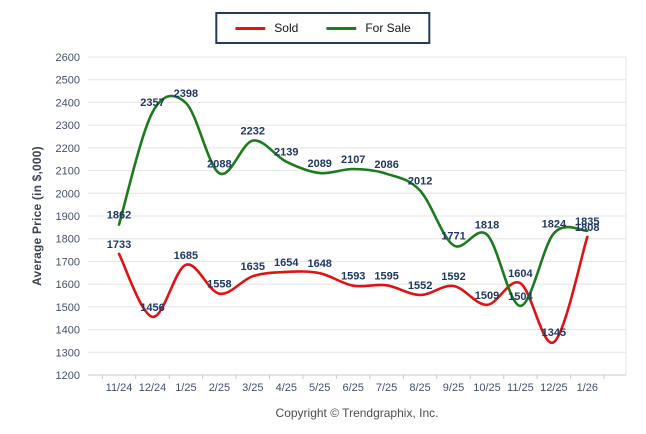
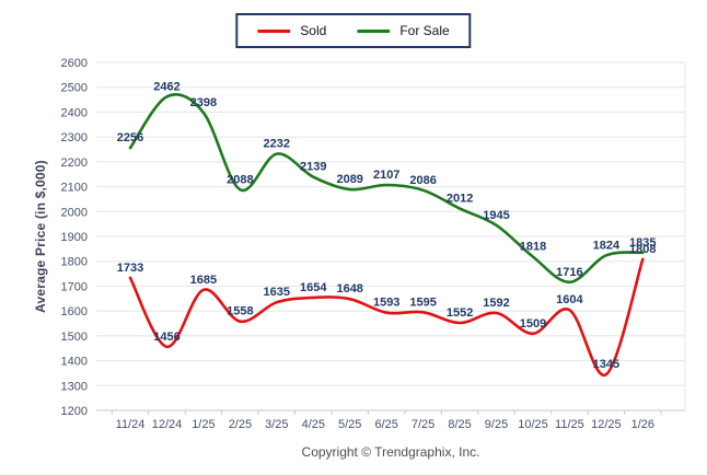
For Sale/11/24: 1862 -> 2256
For Sale/12/24: 2357 -> 2462
For Sale/9/25: 1771 -> 1945
For Sale/11/25: 1504 -> 1716
